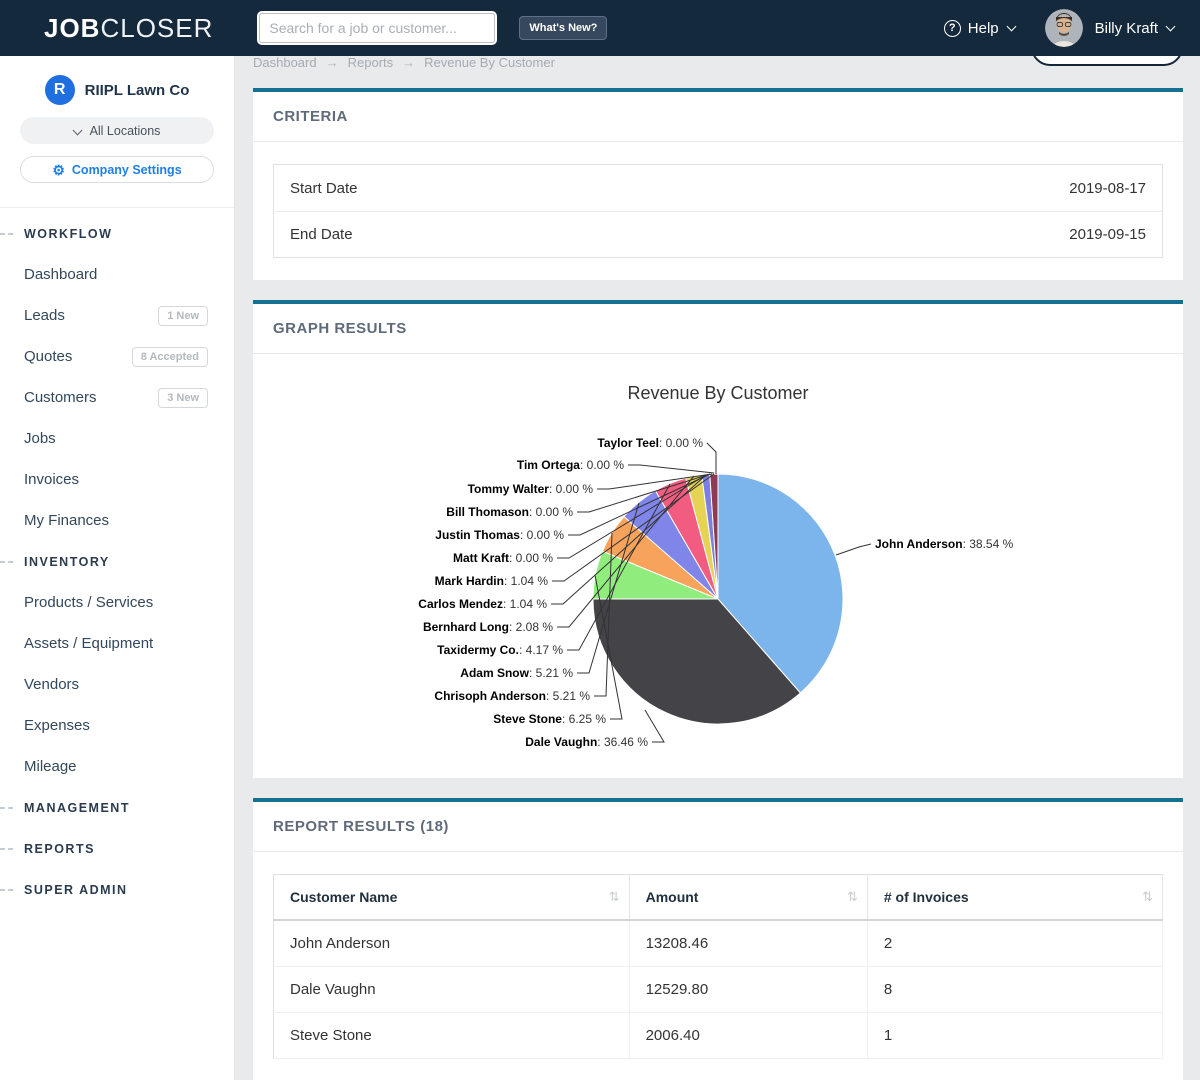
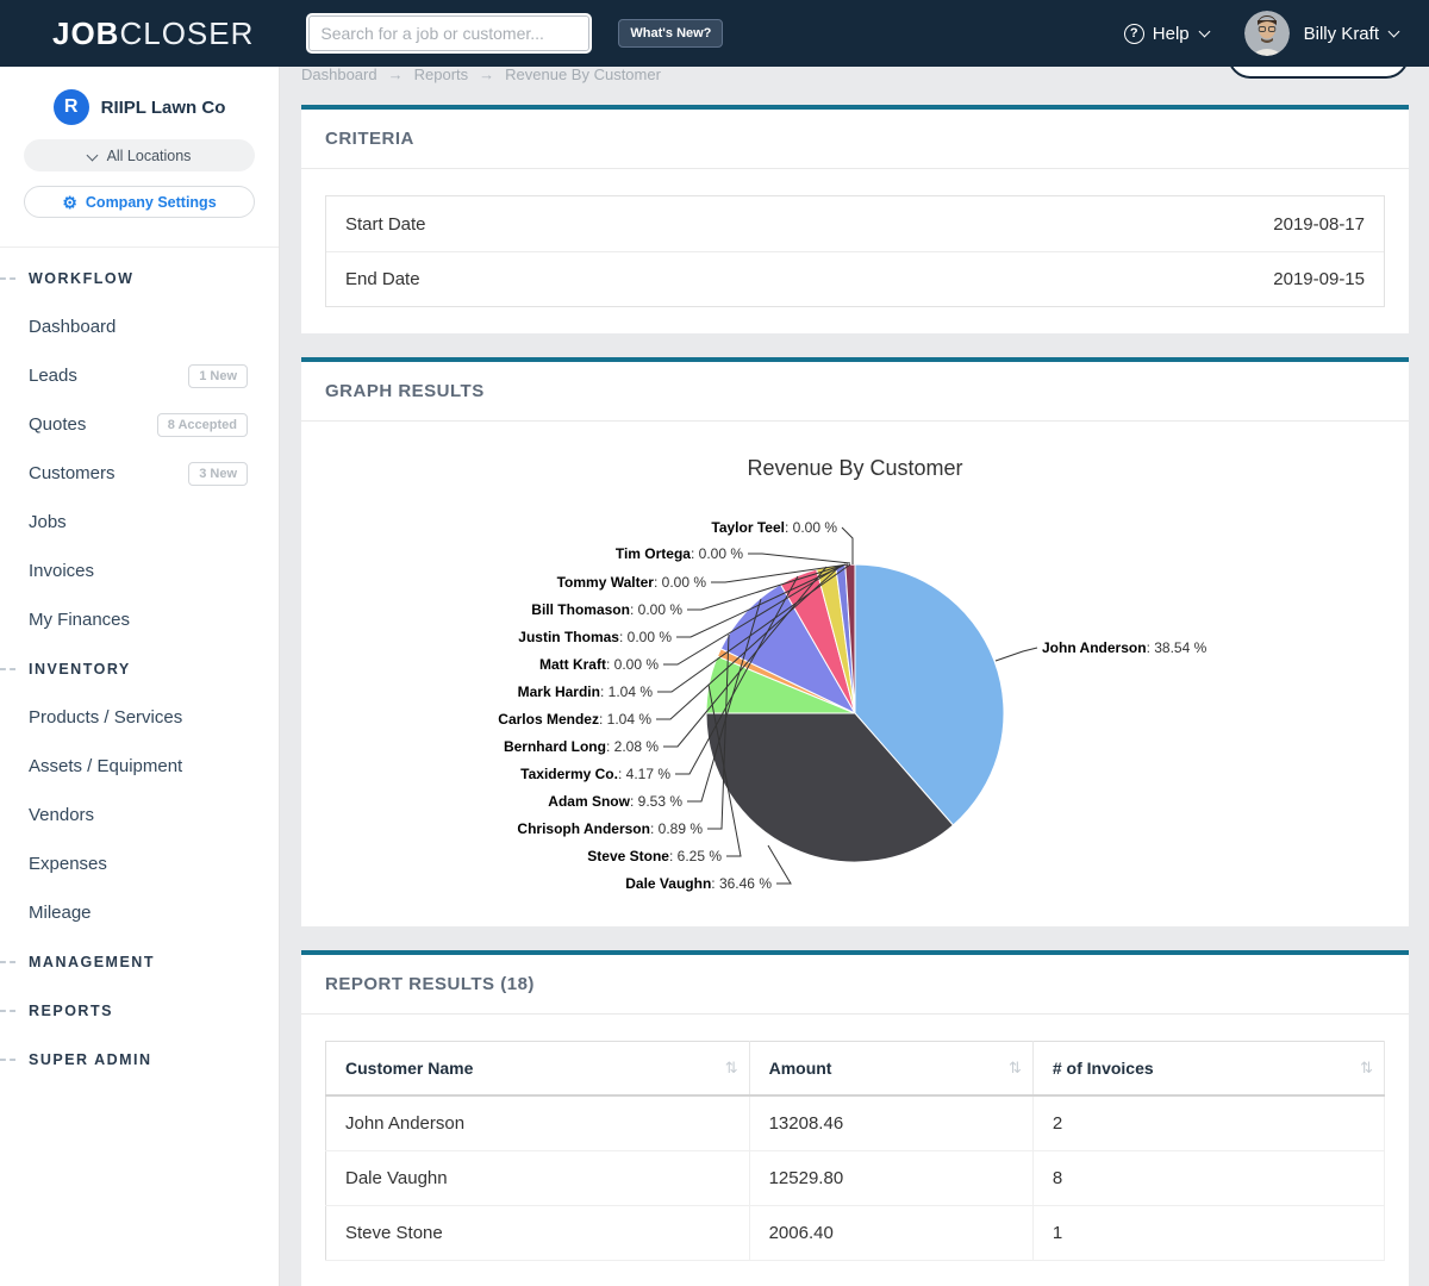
Chrisoph Anderson: 5.21 -> 0.89
Adam Snow: 5.21 -> 9.53
